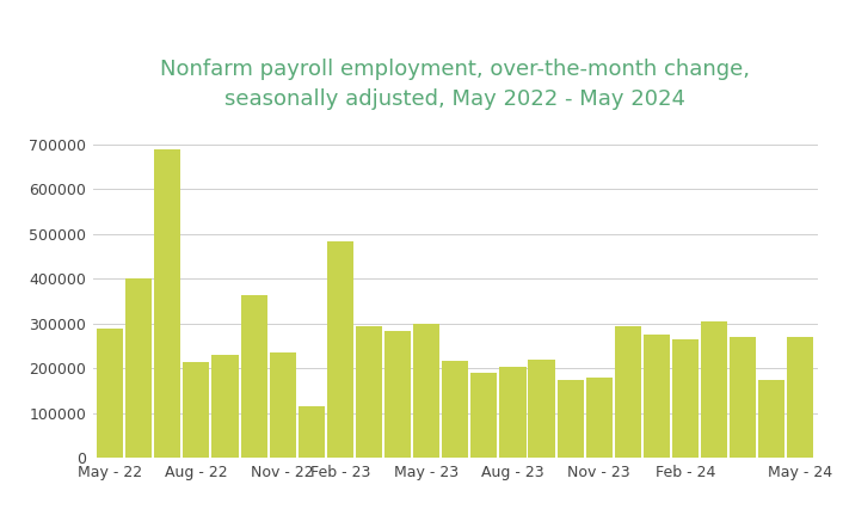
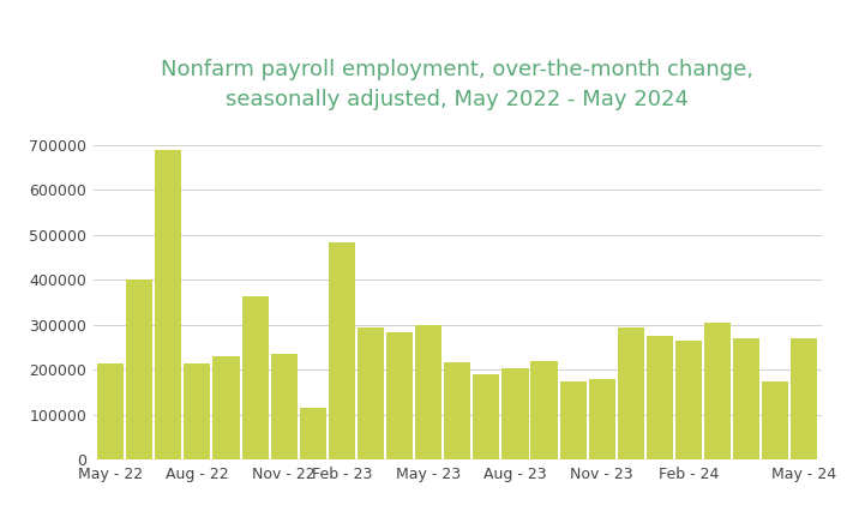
May - 22: 290000 -> 215000
